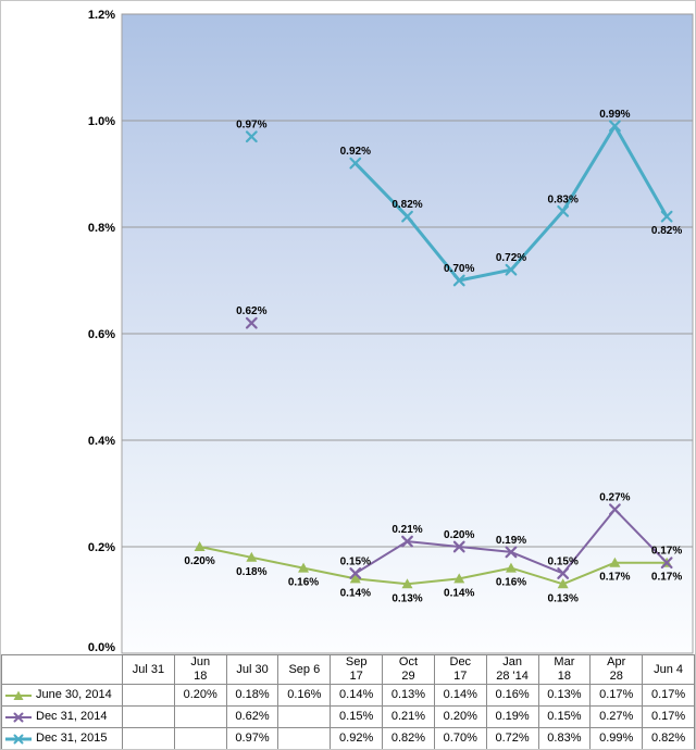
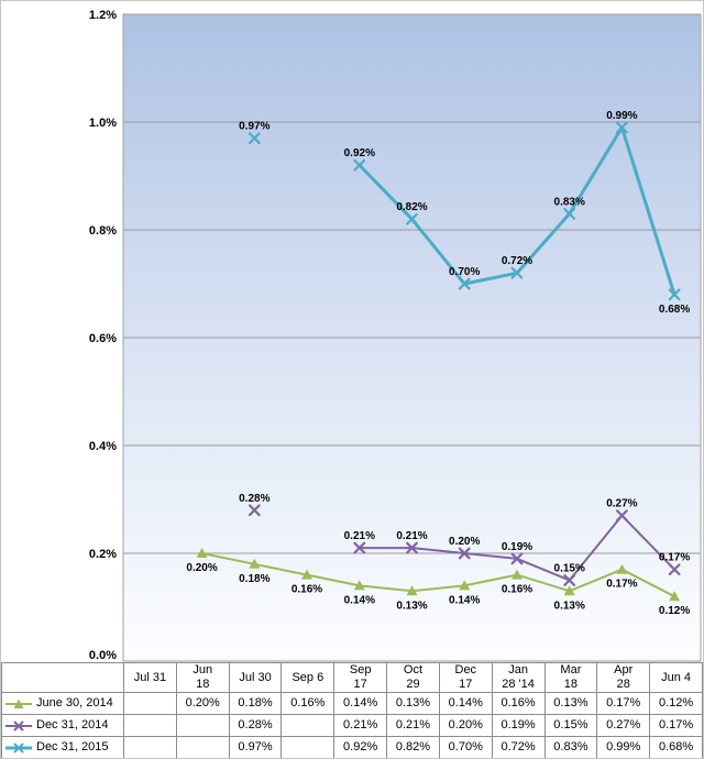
Dec 31, 2014/Jul 30: 0.62% -> 0.28%
Dec 31, 2014/Sep 17: 0.15% -> 0.21%
June 30, 2014/Jun 4: 0.17% -> 0.12%
Dec 31, 2015/Jun 4: 0.82% -> 0.68%
